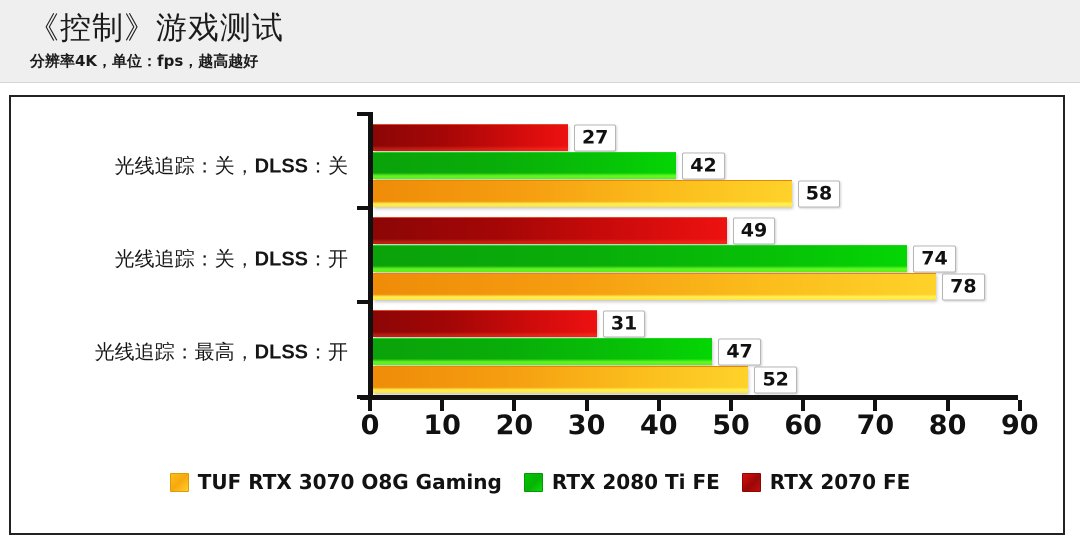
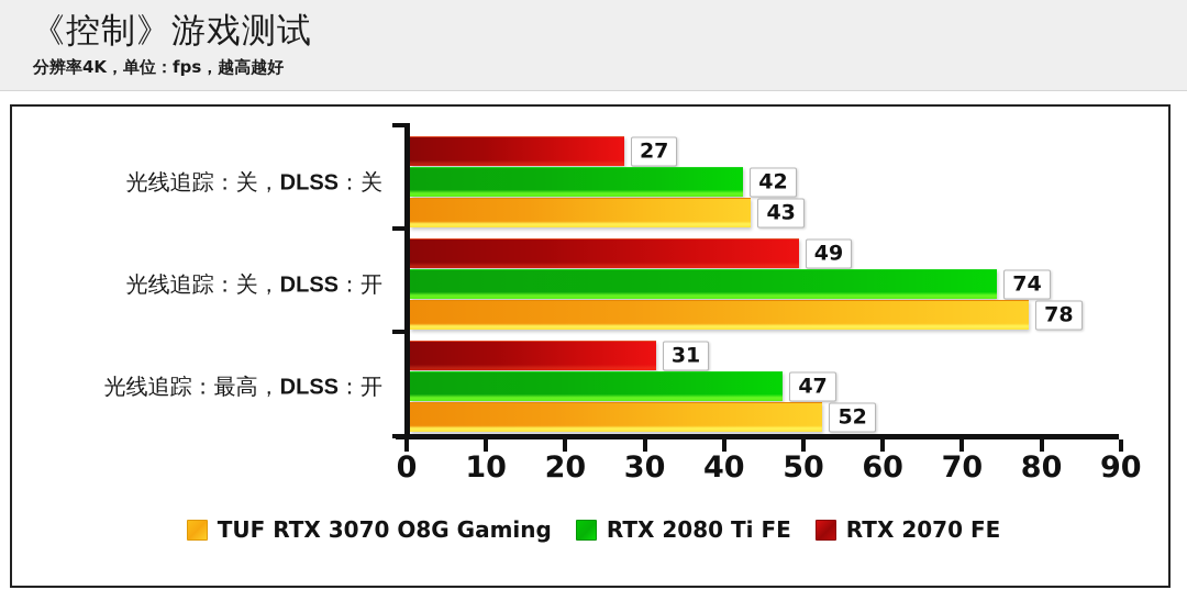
TUF RTX 3070 O8G Gaming/光线追踪：关，DLSS：关: 58 -> 43
